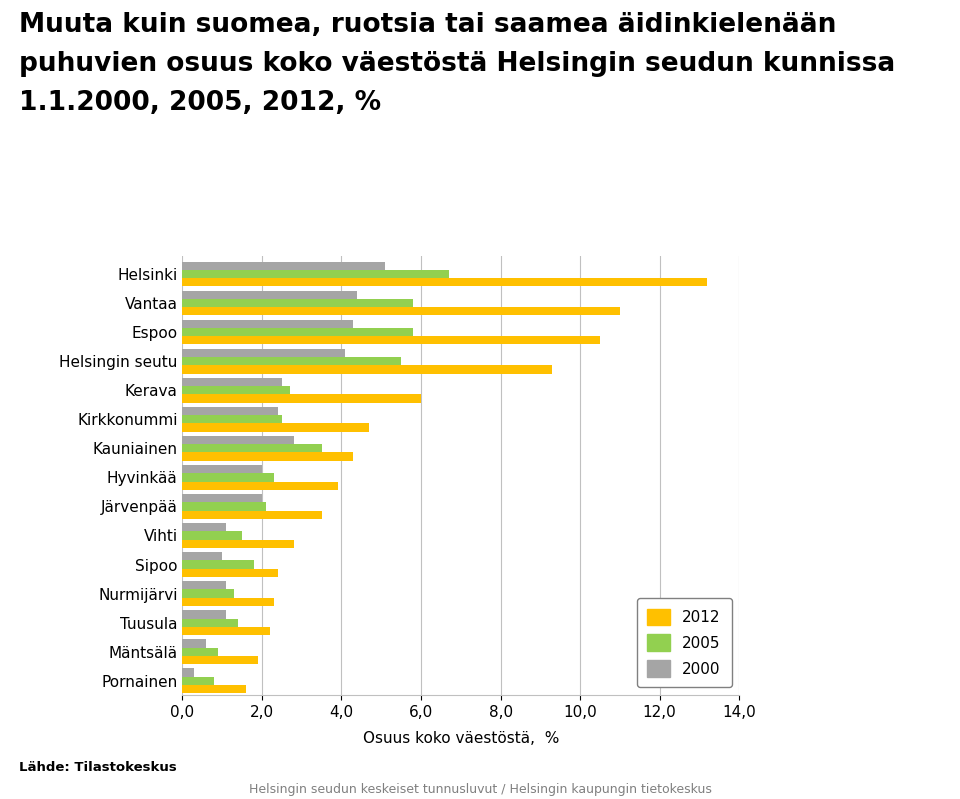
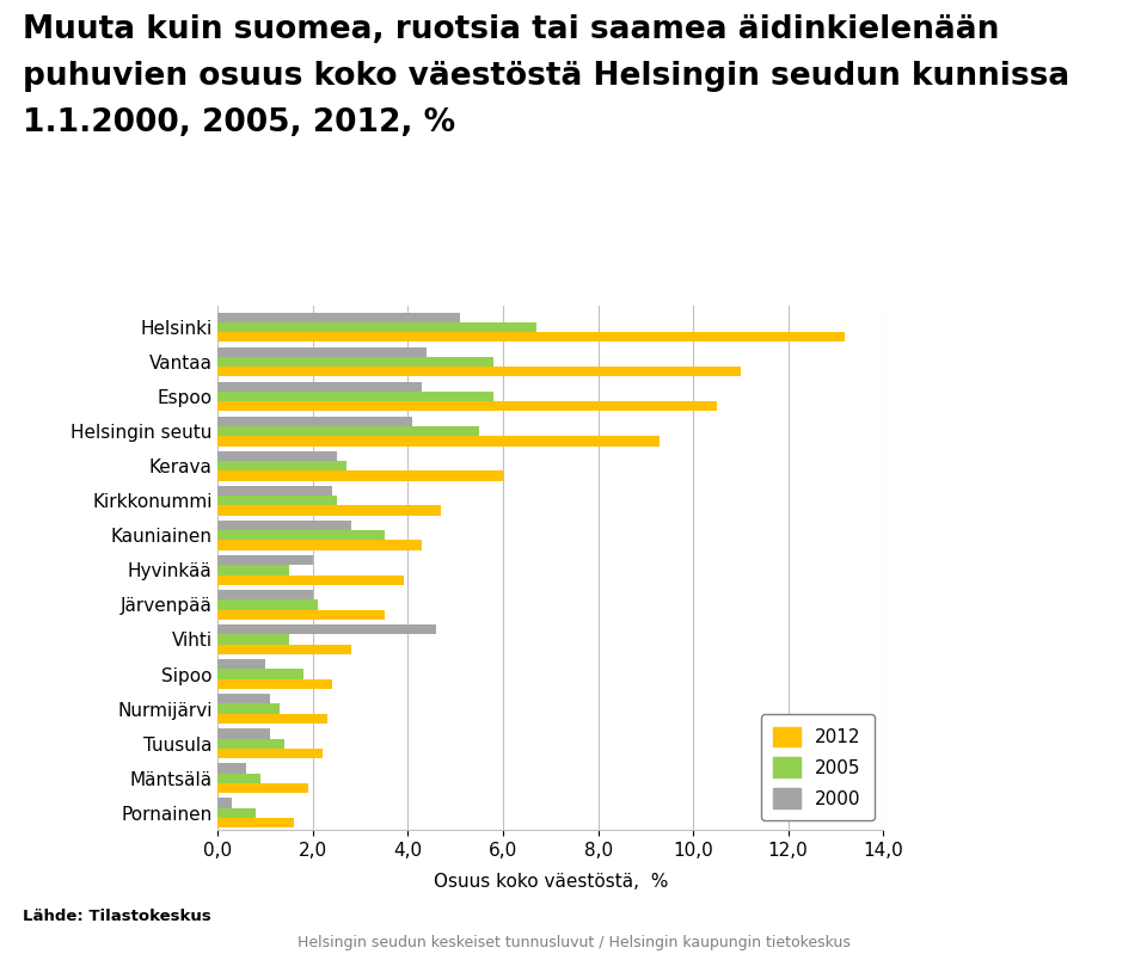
2005/Hyvinkää: 2,3 -> 1,5
2000/Vihti: 1,1 -> 4,6
